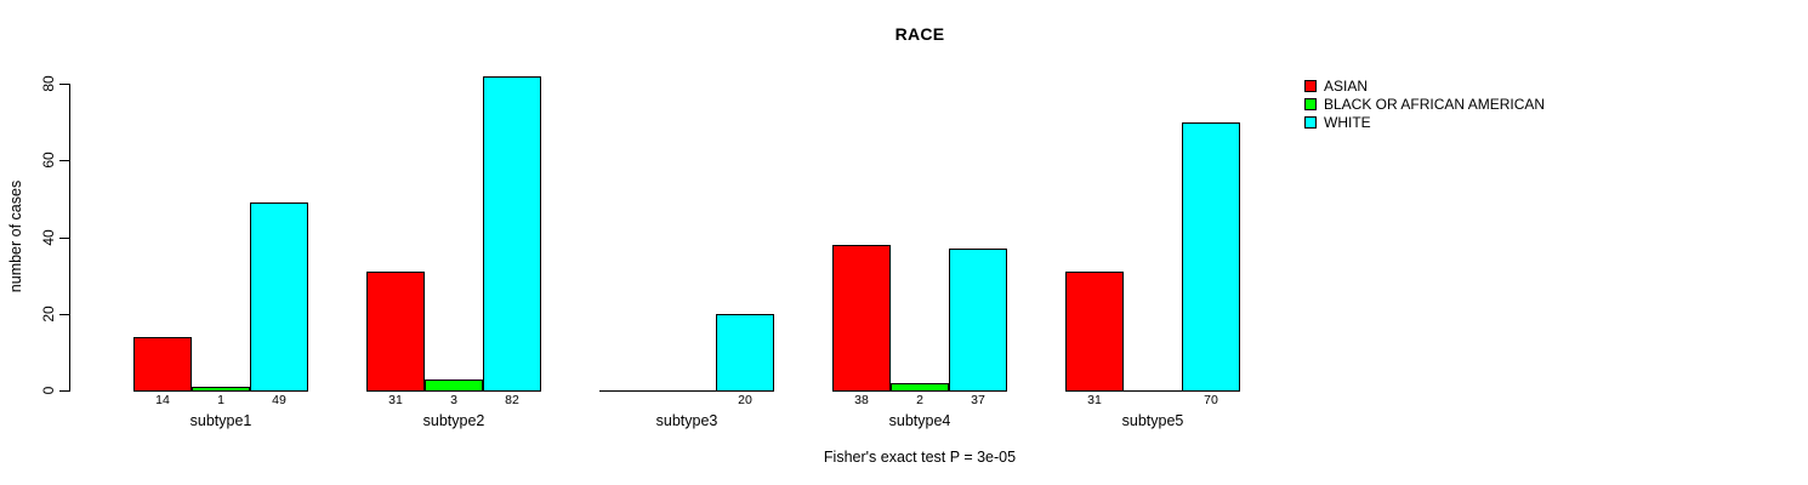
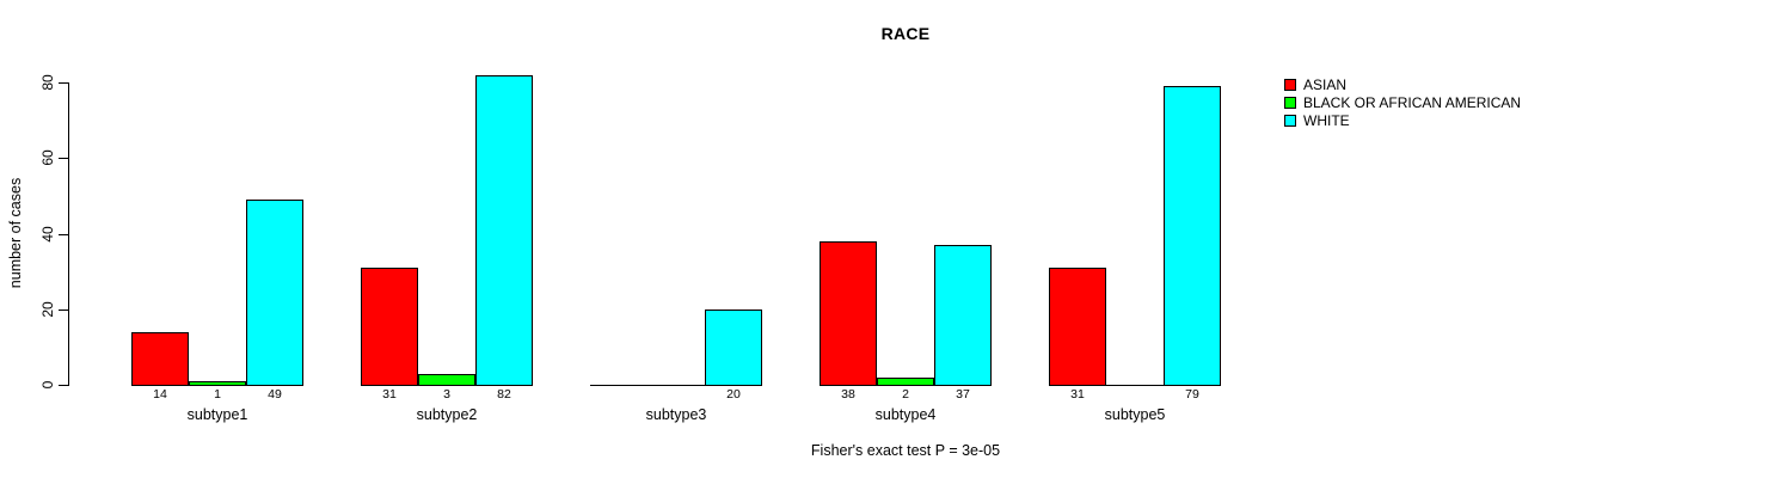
WHITE/subtype5: 70 -> 79
